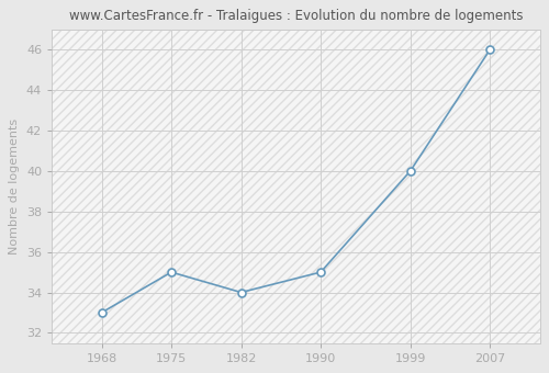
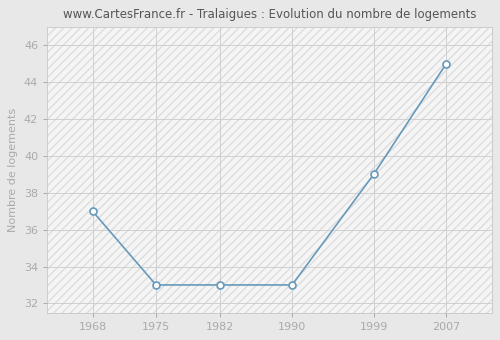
1968: 33 -> 37
1975: 35 -> 33
1982: 34 -> 33
1990: 35 -> 33
1999: 40 -> 39
2007: 46 -> 45
